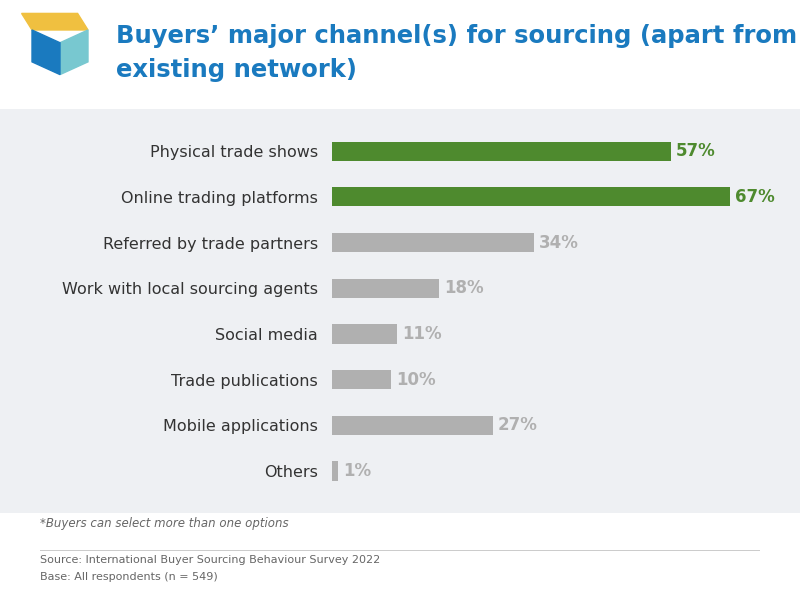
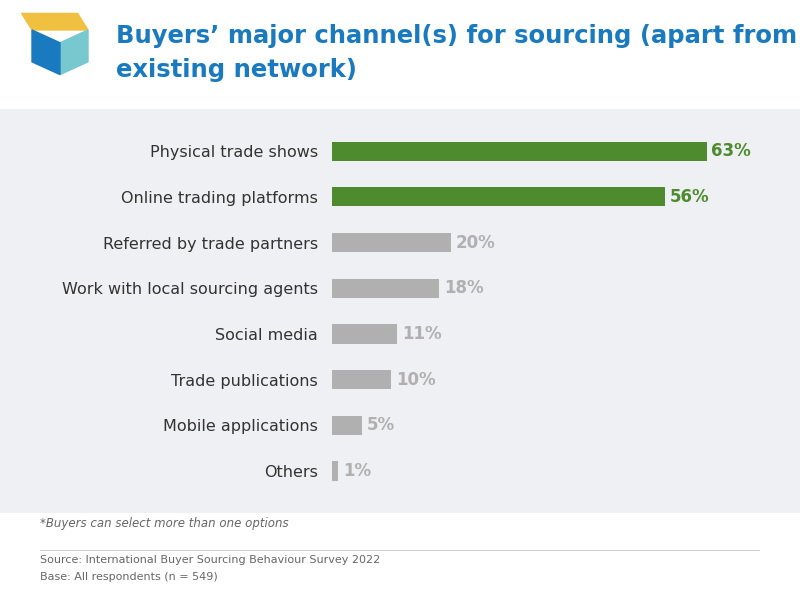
Physical trade shows: 57% -> 63%
Online trading platforms: 67% -> 56%
Referred by trade partners: 34% -> 20%
Mobile applications: 27% -> 5%
